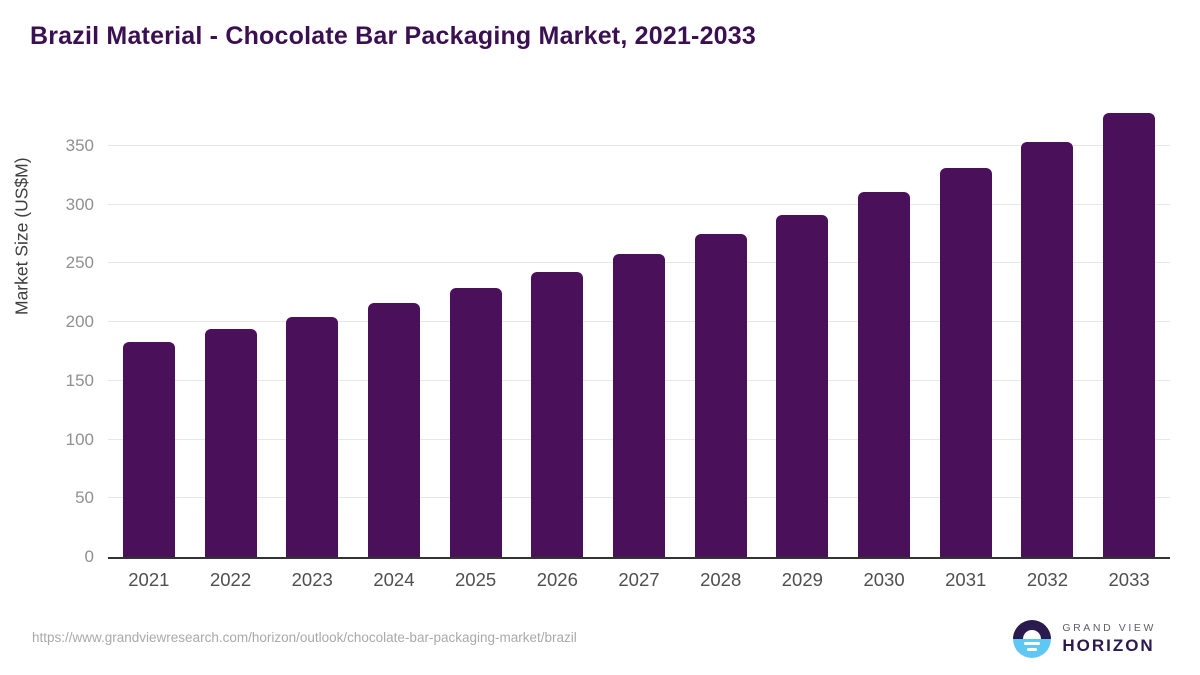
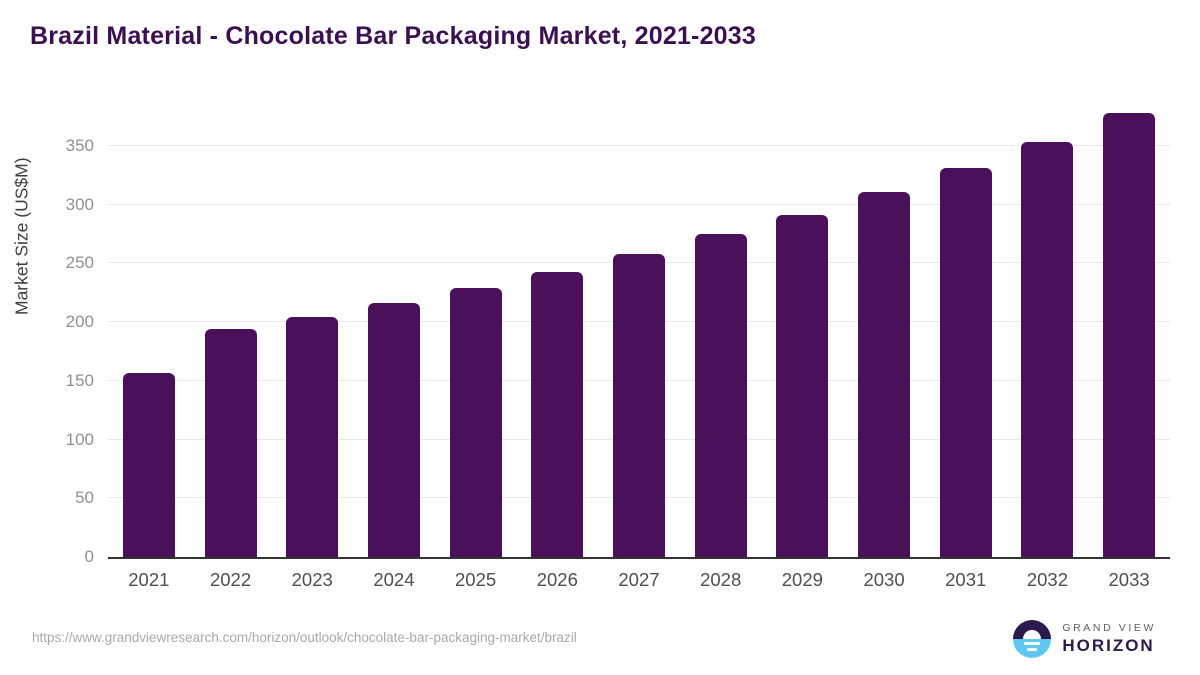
2021: 183 -> 157
